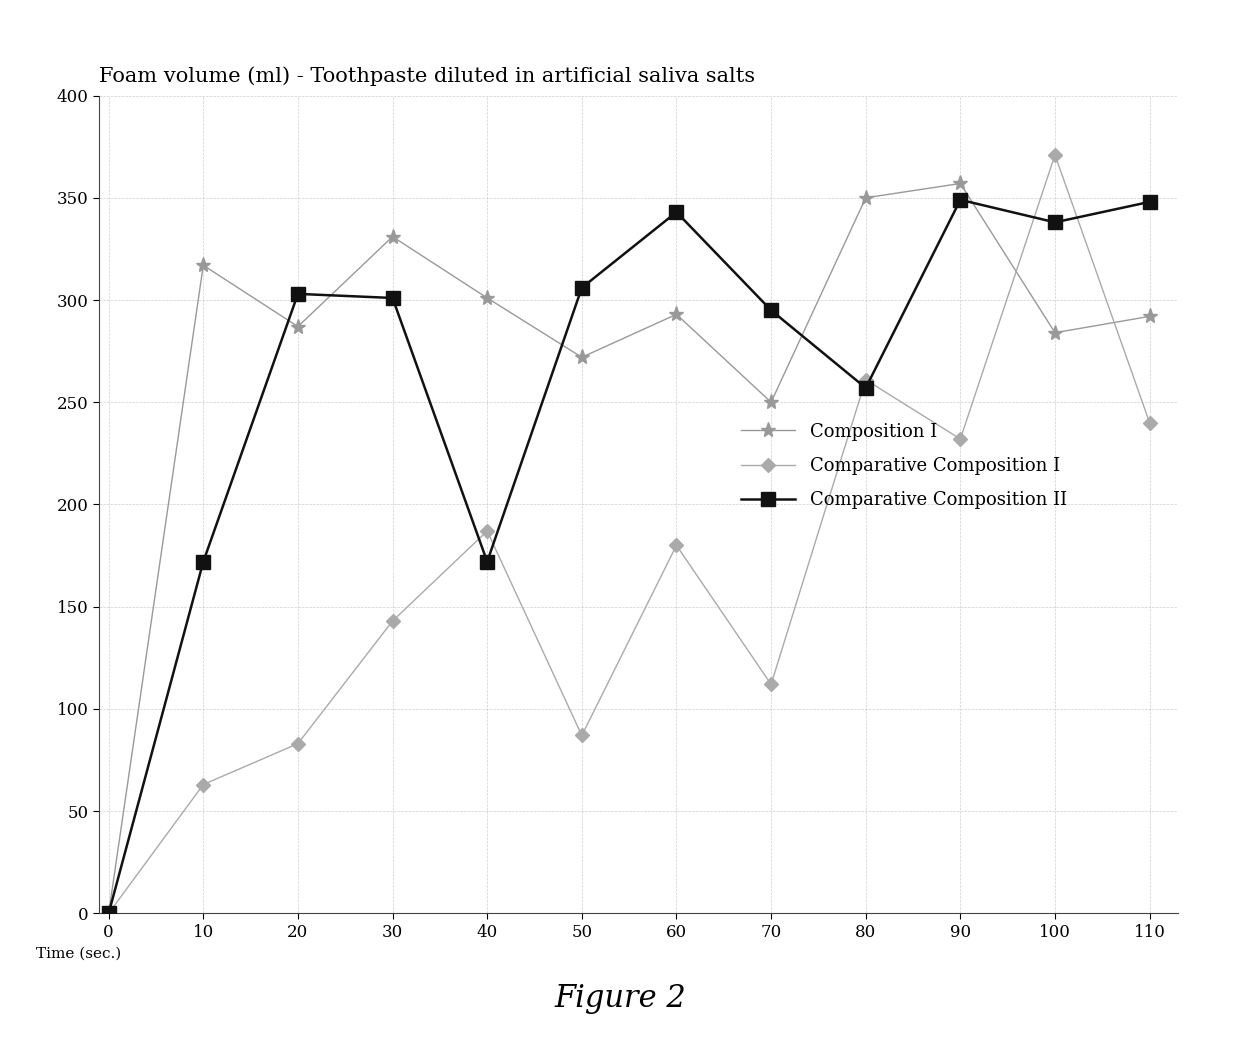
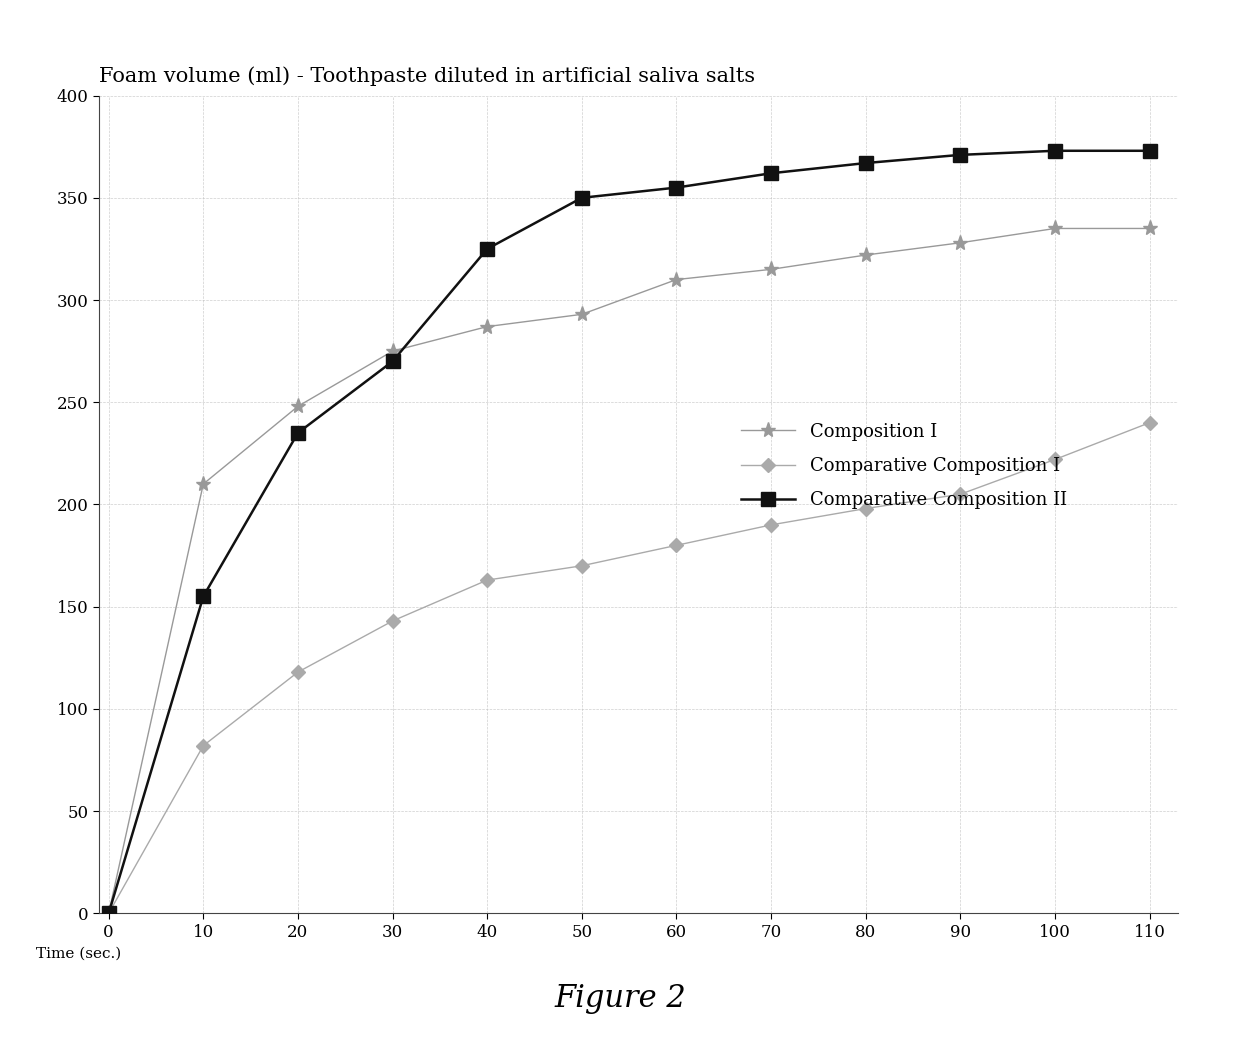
Composition I/10: 317 -> 210
Comparative Composition I/10: 63 -> 82
Comparative Composition II/10: 172 -> 155
Composition I/20: 287 -> 248
Comparative Composition I/20: 83 -> 118
Comparative Composition II/20: 303 -> 235
Composition I/30: 331 -> 275
Comparative Composition II/30: 301 -> 270
Composition I/40: 301 -> 287
Comparative Composition I/40: 187 -> 163
Comparative Composition II/40: 172 -> 325
Composition I/50: 272 -> 293
Comparative Composition I/50: 87 -> 170
Comparative Composition II/50: 306 -> 350
Composition I/60: 293 -> 310
Comparative Composition II/60: 343 -> 355
Composition I/70: 250 -> 315
Comparative Composition I/70: 112 -> 190
Comparative Composition II/70: 295 -> 362
Composition I/80: 350 -> 322
Comparative Composition I/80: 261 -> 198
Comparative Composition II/80: 257 -> 367
Composition I/90: 357 -> 328
Comparative Composition I/90: 232 -> 205
Comparative Composition II/90: 349 -> 371
Composition I/100: 284 -> 335
Comparative Composition I/100: 371 -> 222
Comparative Composition II/100: 338 -> 373
Composition I/110: 292 -> 335
Comparative Composition II/110: 348 -> 373
